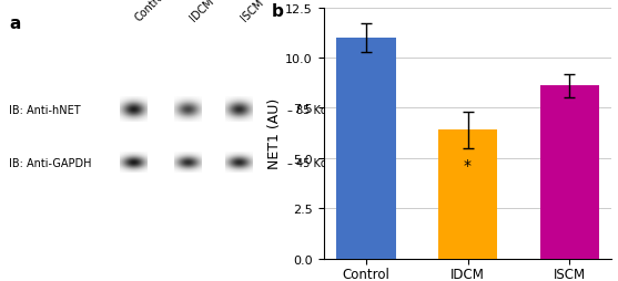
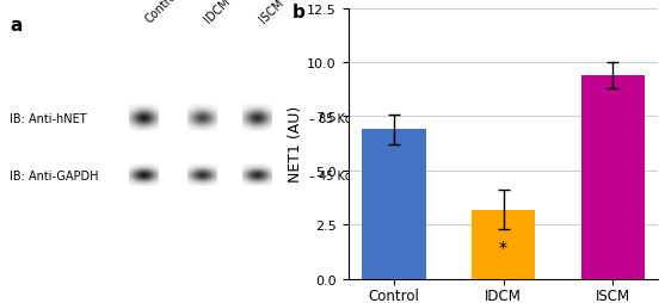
Control: 11.0 -> 6.9
IDCM: 6.4 -> 3.2
ISCM: 8.6 -> 9.4
